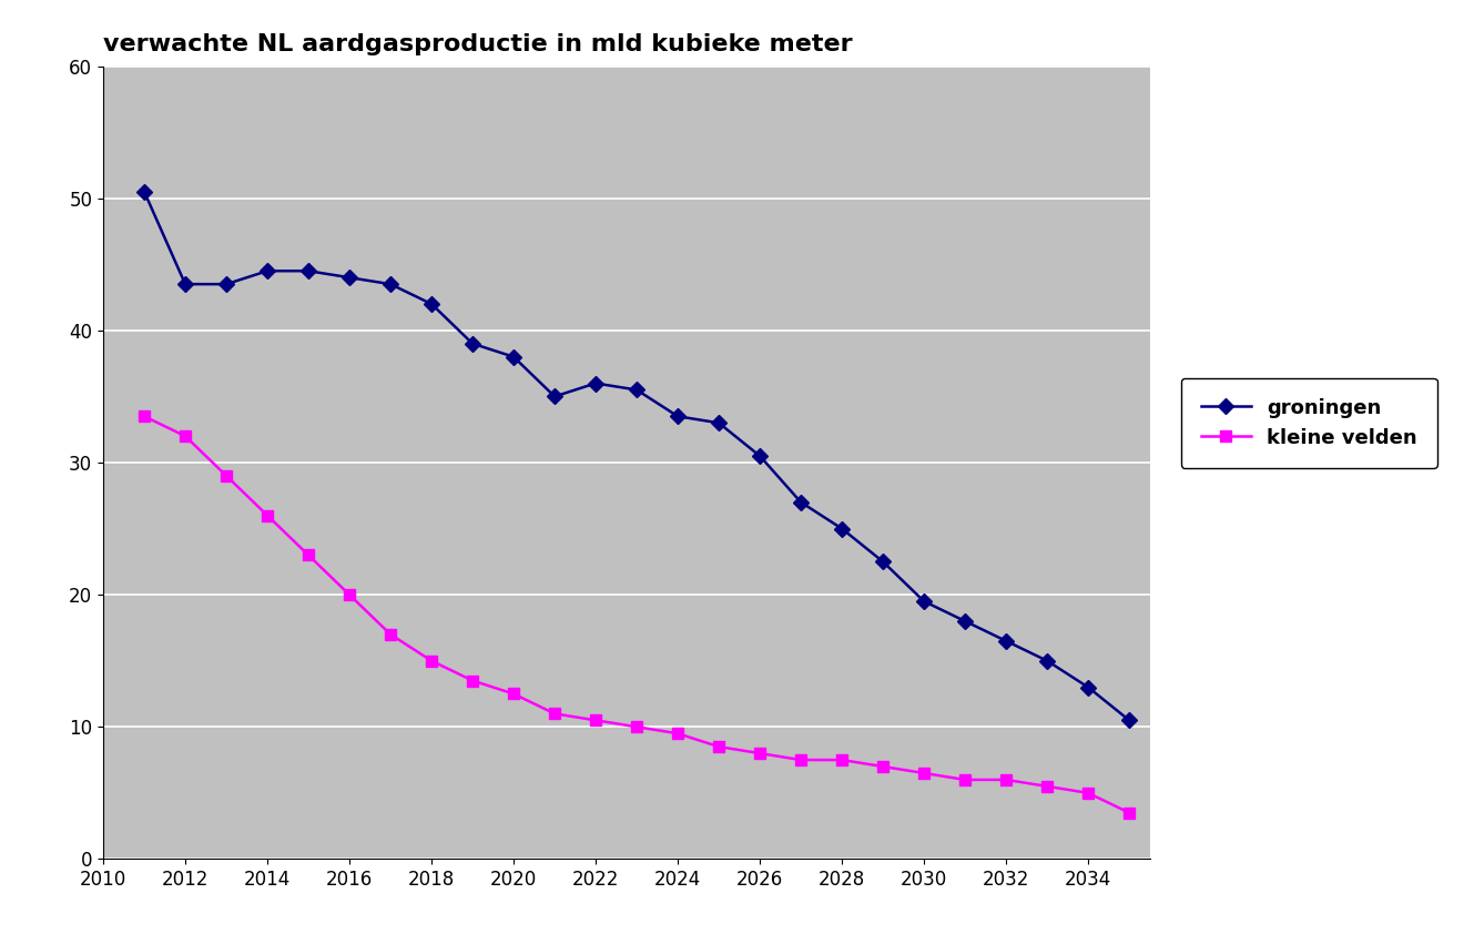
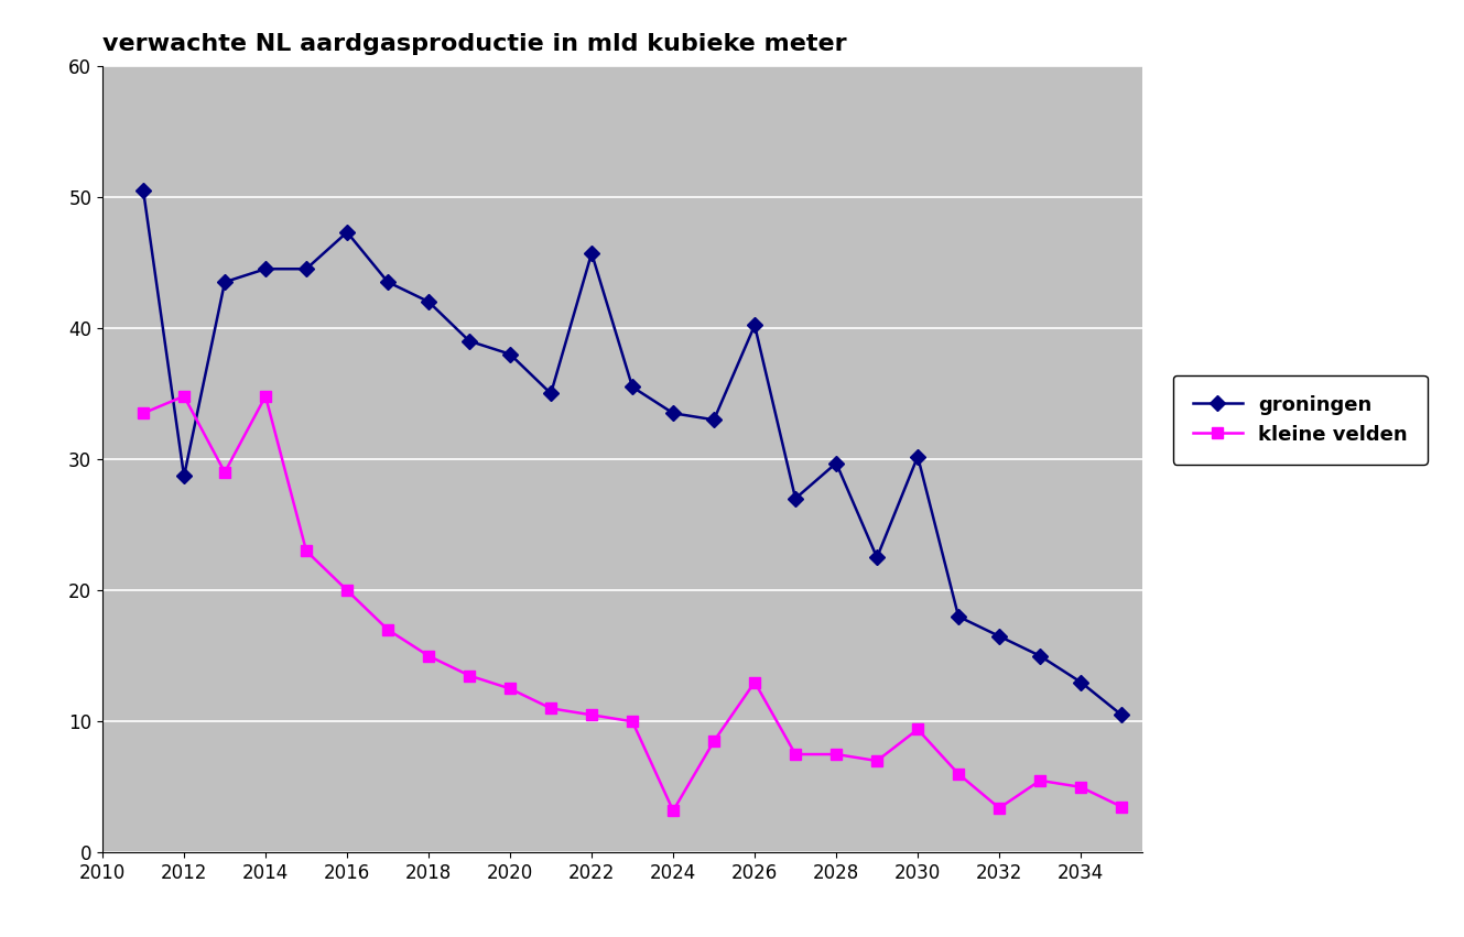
groningen/2012: 43.5 -> 28.7
kleine velden/2012: 32.0 -> 34.8
kleine velden/2014: 26.0 -> 34.8
groningen/2016: 44.0 -> 47.3
groningen/2022: 36.0 -> 45.7
kleine velden/2024: 9.5 -> 3.2
groningen/2026: 30.5 -> 40.2
kleine velden/2026: 8.0 -> 13.0
groningen/2028: 25.0 -> 29.7
groningen/2030: 19.5 -> 30.2
kleine velden/2030: 6.5 -> 9.4
kleine velden/2032: 6.0 -> 3.4
